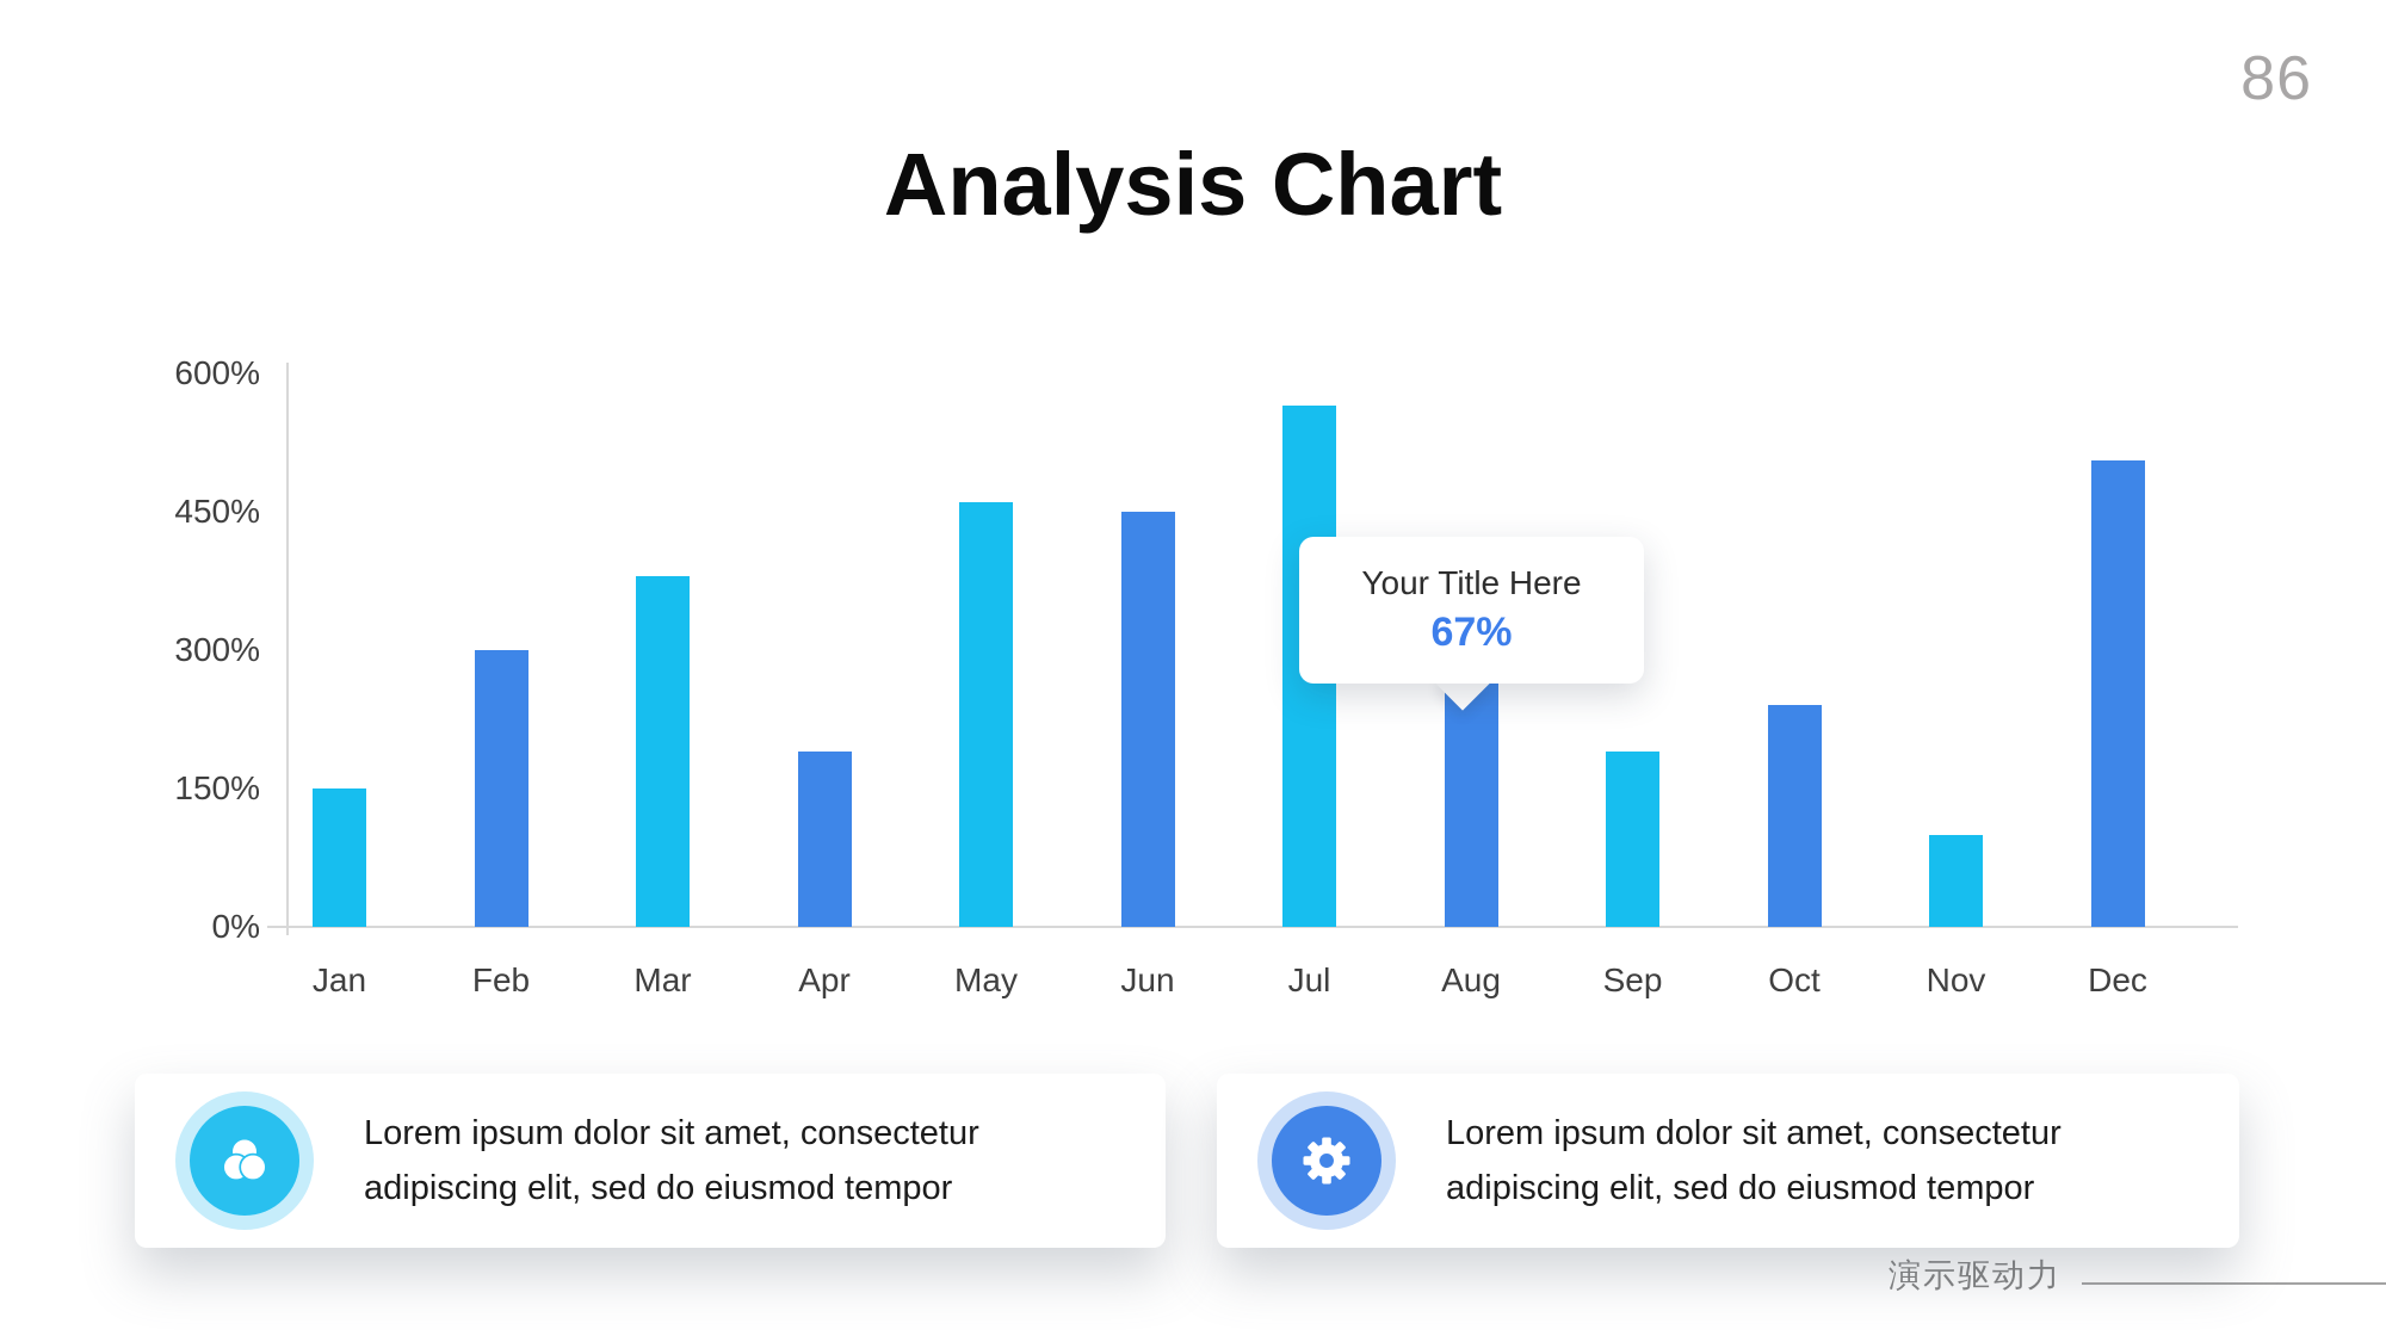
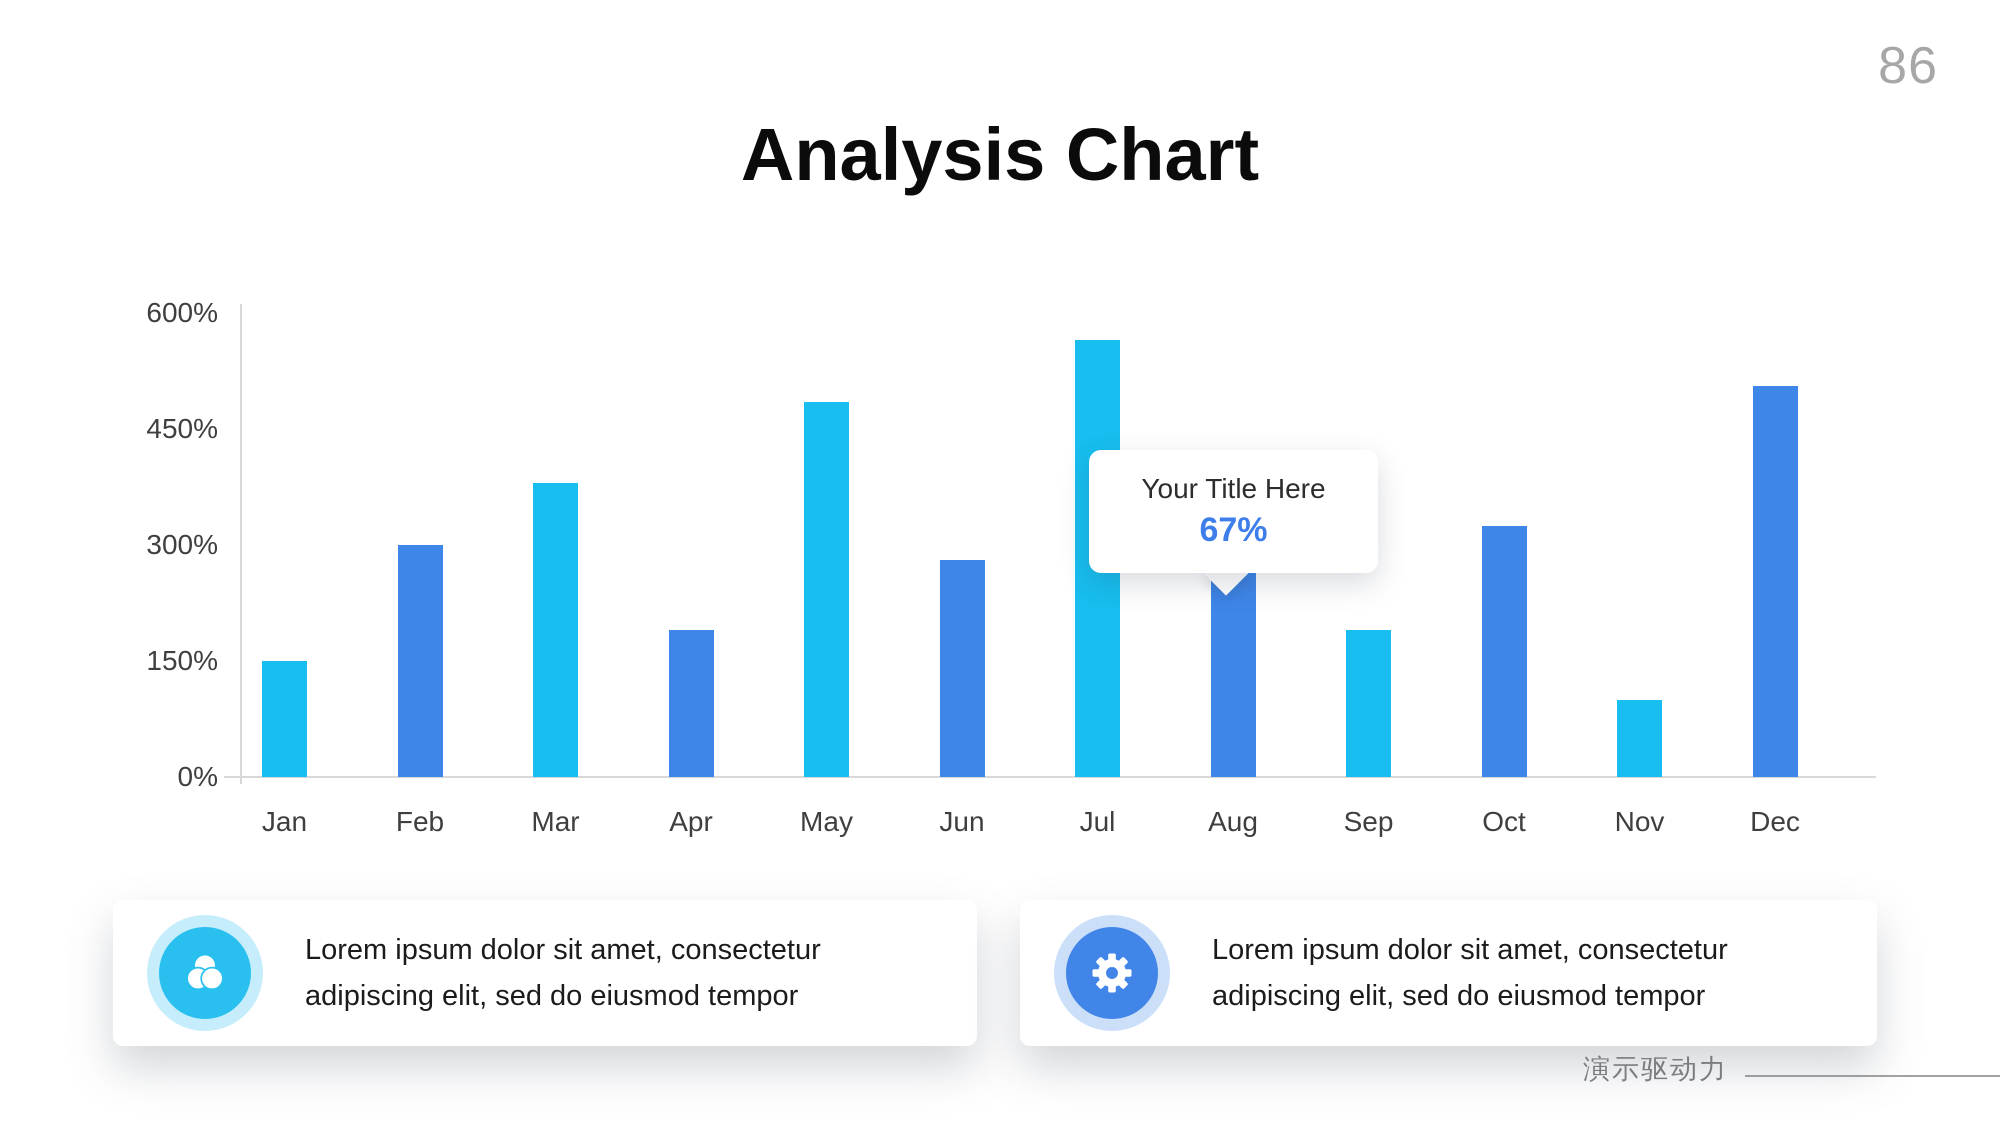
May: 460% -> 480%
Jun: 450% -> 280%
Oct: 240% -> 320%
